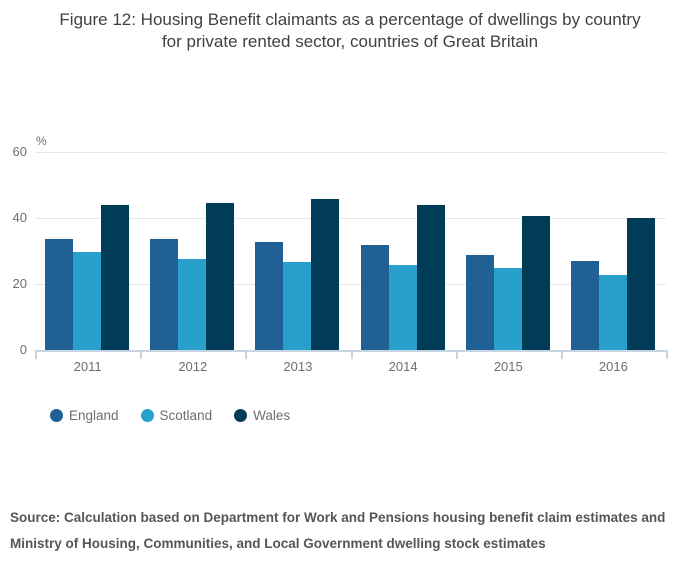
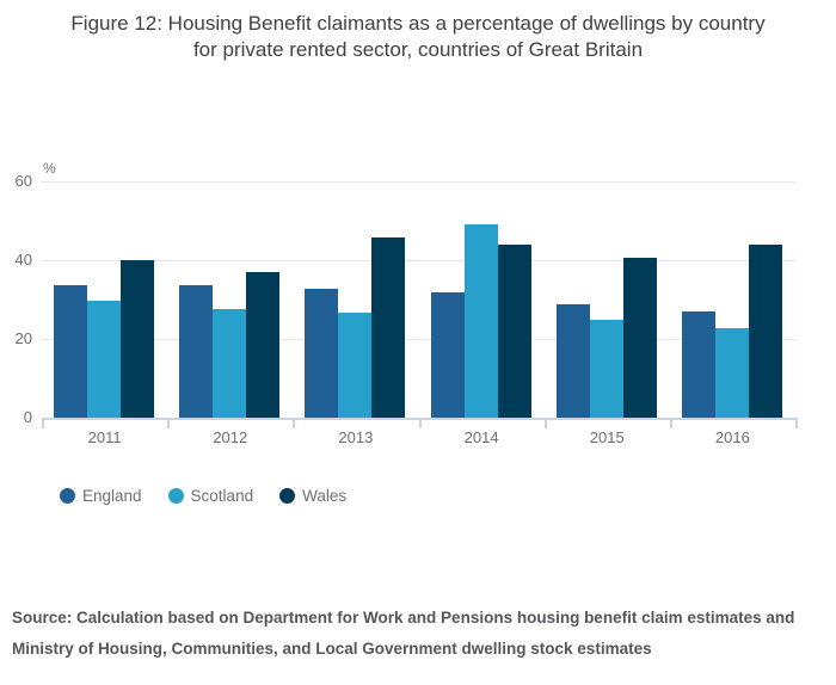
Wales/2011: 44 -> 40
Wales/2012: 45 -> 37
Scotland/2014: 26 -> 49
Wales/2016: 40 -> 44
